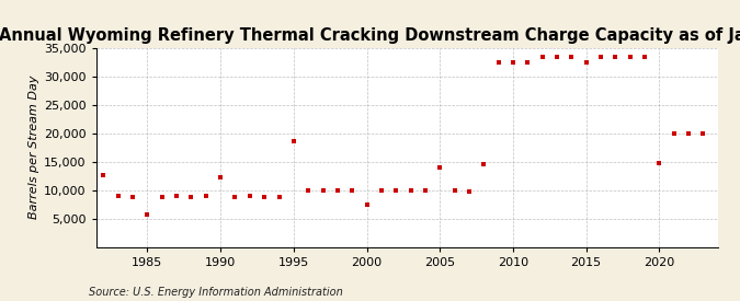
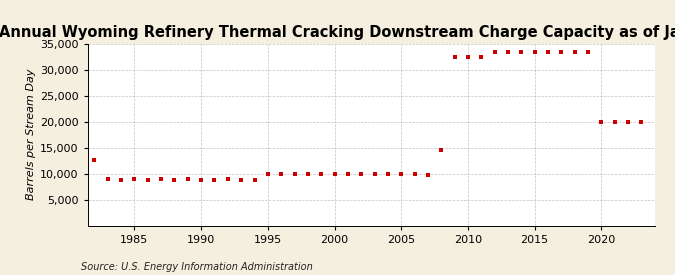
1985: 5,600 -> 9,000
1990: 12,200 -> 8,700
1995: 18,600 -> 10,000
2000: 7,400 -> 10,000
2005: 14,000 -> 10,000
2015: 32,400 -> 33,500
2020: 14,800 -> 19,900
